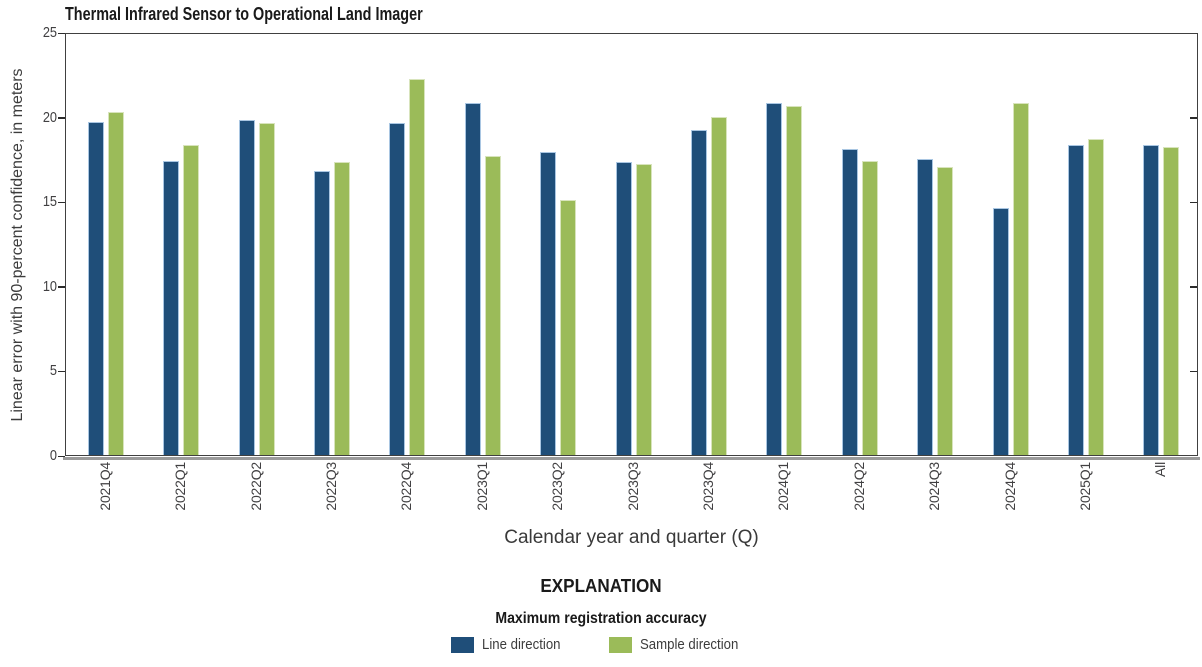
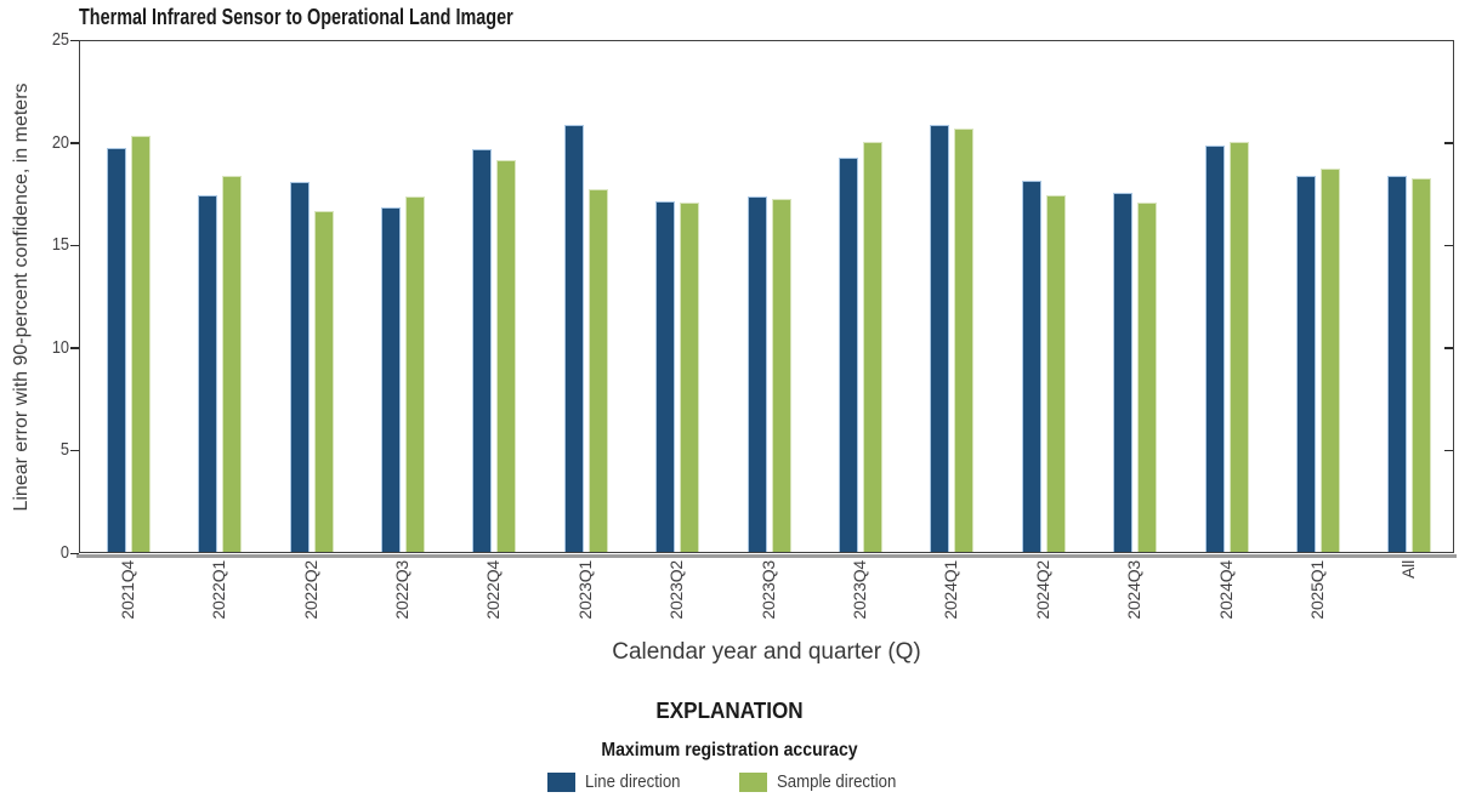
Line direction/2022Q2: 19.8 -> 18.0
Sample direction/2022Q2: 19.6 -> 16.6
Sample direction/2022Q4: 22.2 -> 19.1
Line direction/2023Q2: 17.9 -> 17.1
Sample direction/2023Q2: 15.1 -> 17.0
Line direction/2024Q4: 14.6 -> 19.8
Sample direction/2024Q4: 20.8 -> 20.0
